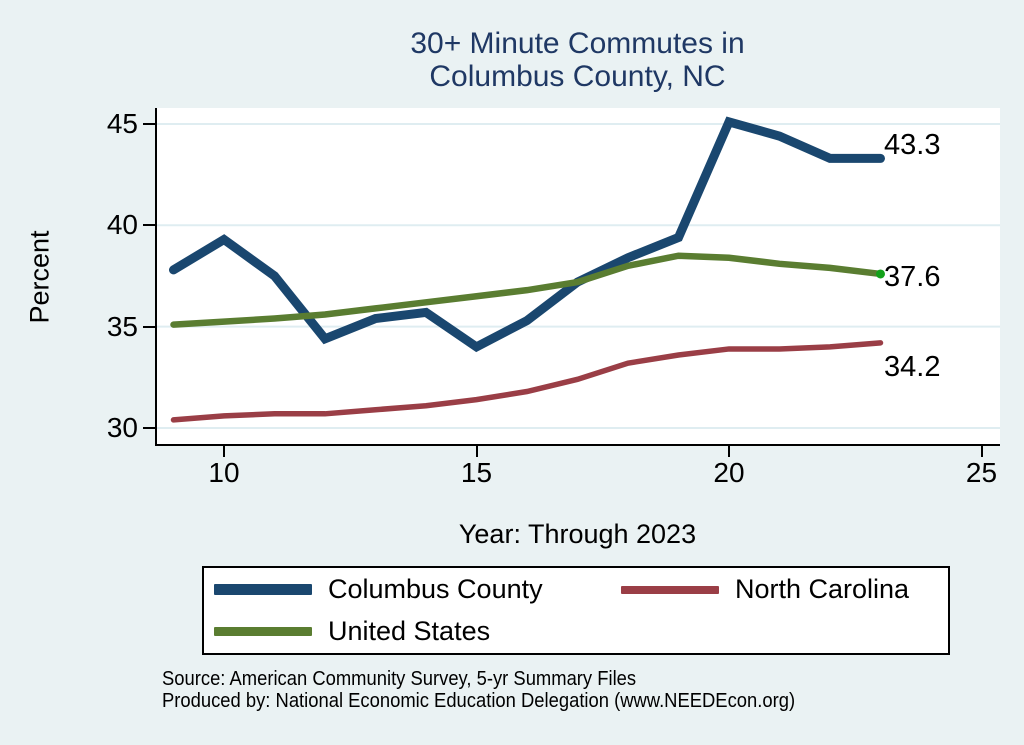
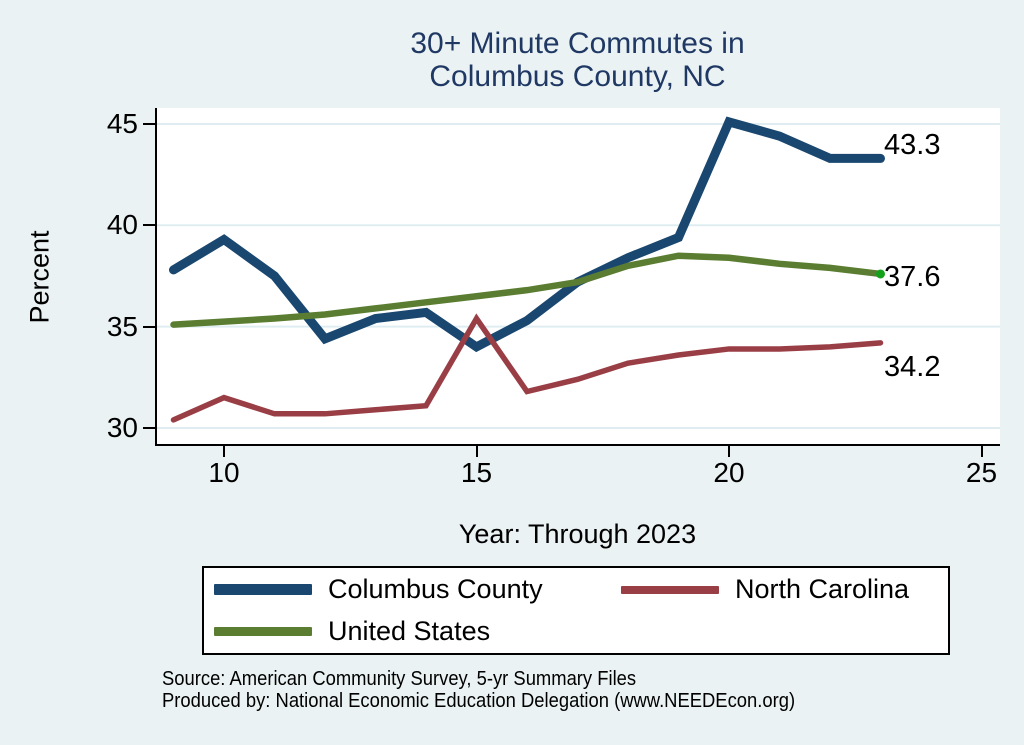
North Carolina/10: 30.6 -> 31.5
North Carolina/15: 31.4 -> 35.4
